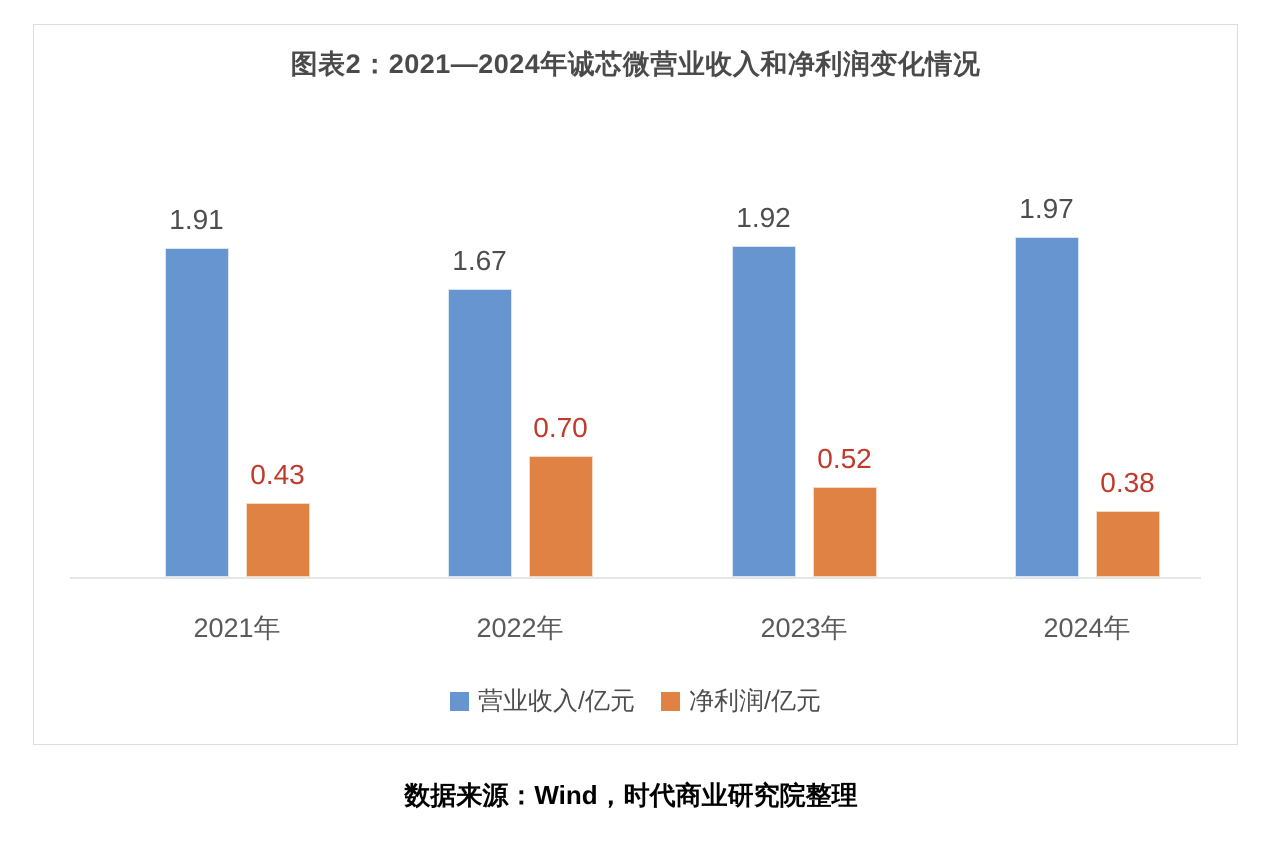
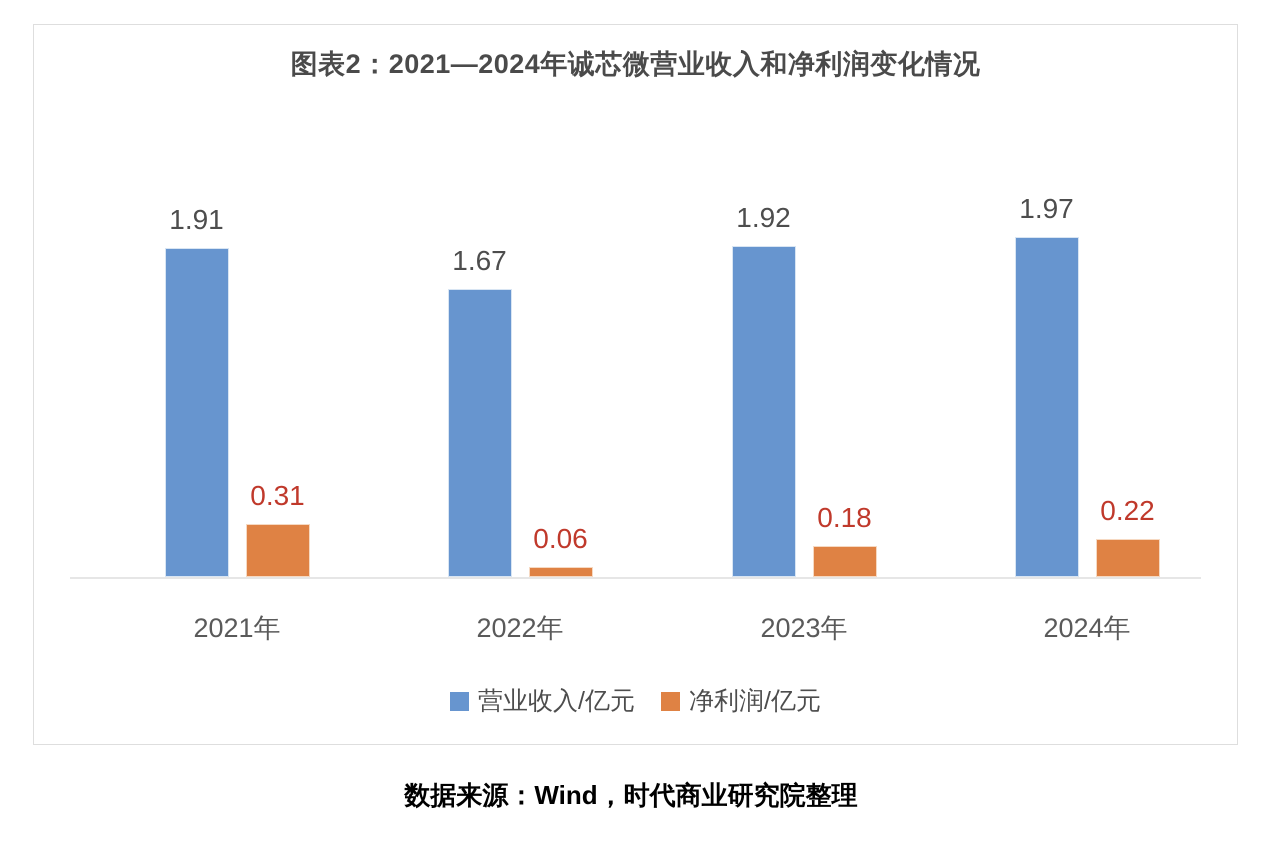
净利润/亿元/2021年: 0.43 -> 0.31
净利润/亿元/2022年: 0.70 -> 0.06
净利润/亿元/2023年: 0.52 -> 0.18
净利润/亿元/2024年: 0.38 -> 0.22
